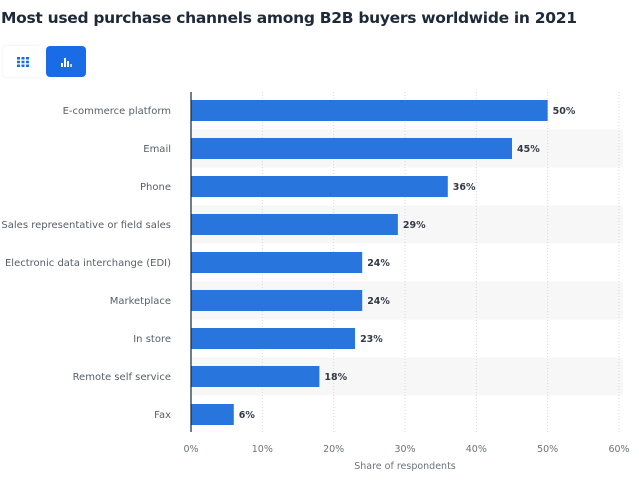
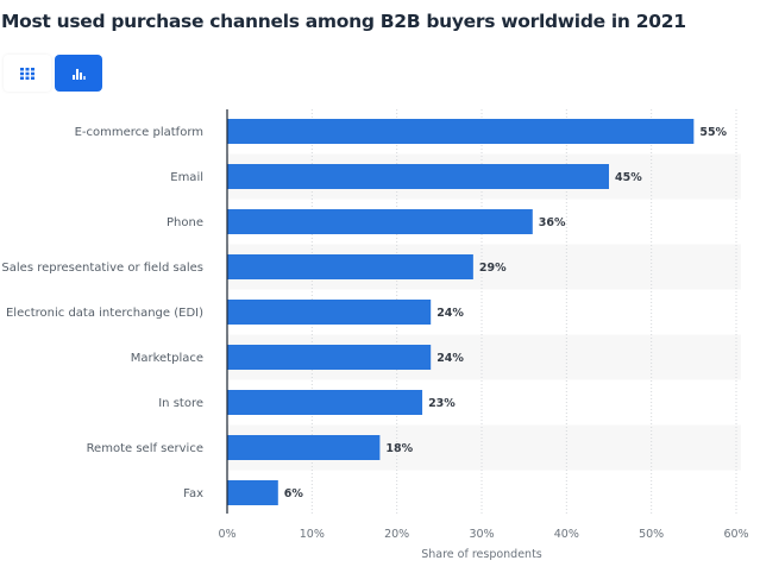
E-commerce platform: 50% -> 55%
